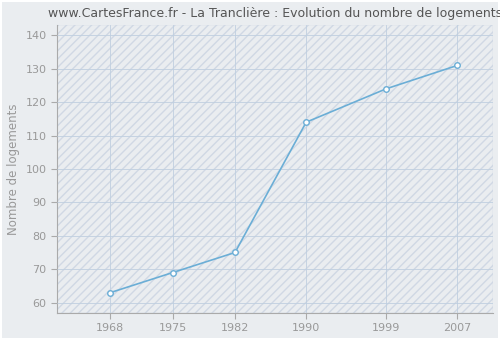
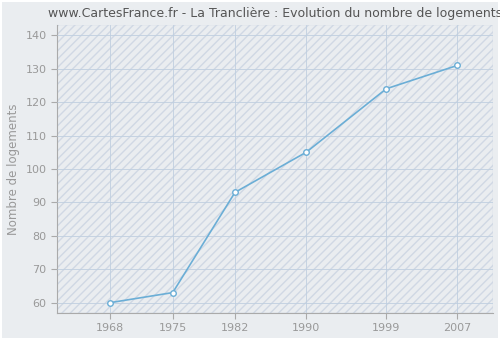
1968: 63 -> 60
1975: 69 -> 63
1982: 75 -> 93
1990: 114 -> 105
